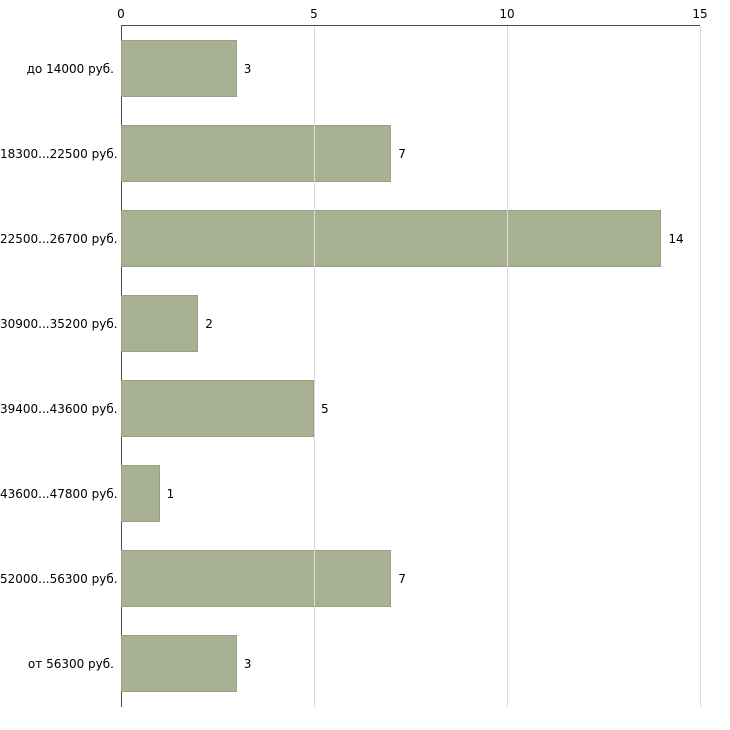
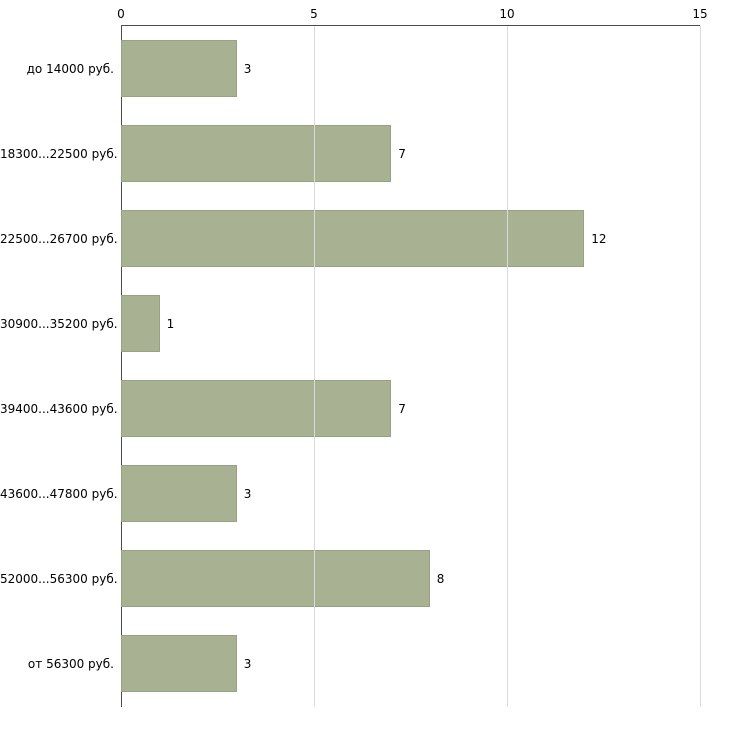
22500...26700 руб.: 14 -> 12
30900...35200 руб.: 2 -> 1
39400...43600 руб.: 5 -> 7
43600...47800 руб.: 1 -> 3
52000...56300 руб.: 7 -> 8
